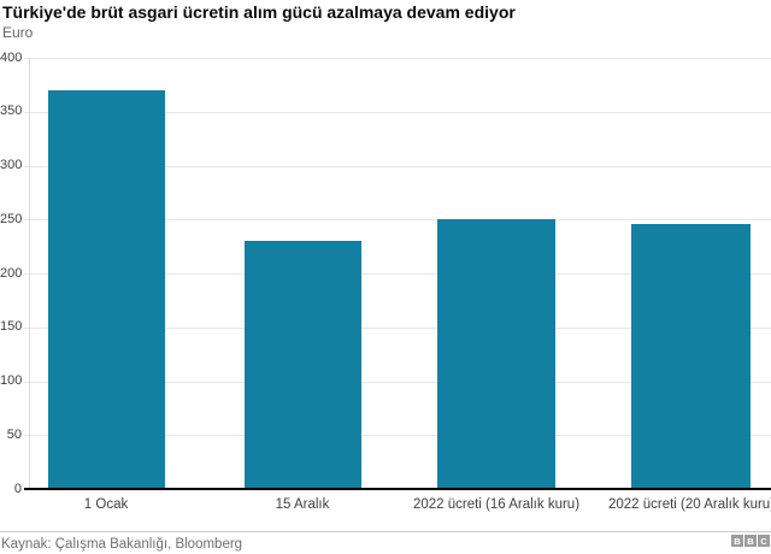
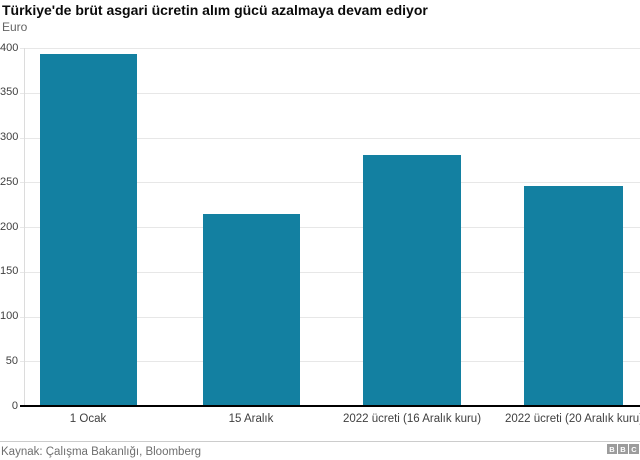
1 Ocak: 370 -> 390
15 Aralık: 230 -> 210
2022 ücreti (16 Aralık kuru): 250 -> 280
